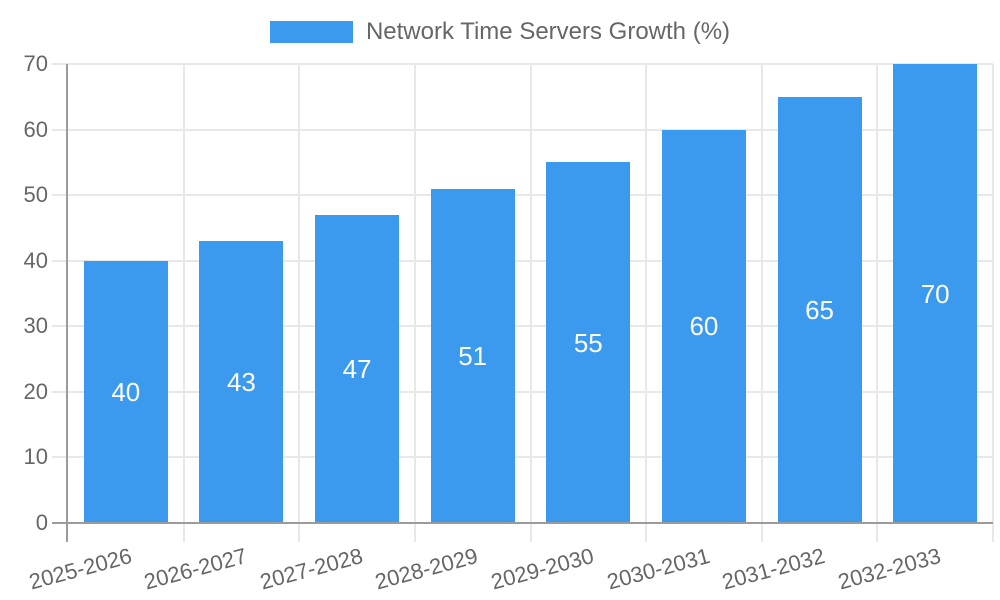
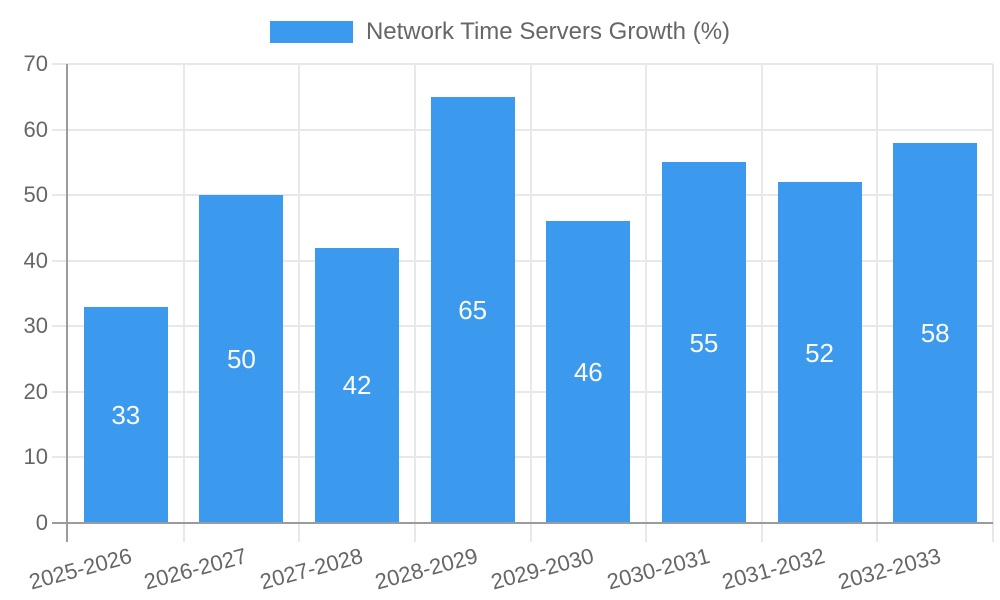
2025-2026: 40 -> 33
2026-2027: 43 -> 50
2027-2028: 47 -> 42
2028-2029: 51 -> 65
2029-2030: 55 -> 46
2030-2031: 60 -> 55
2031-2032: 65 -> 52
2032-2033: 70 -> 58
